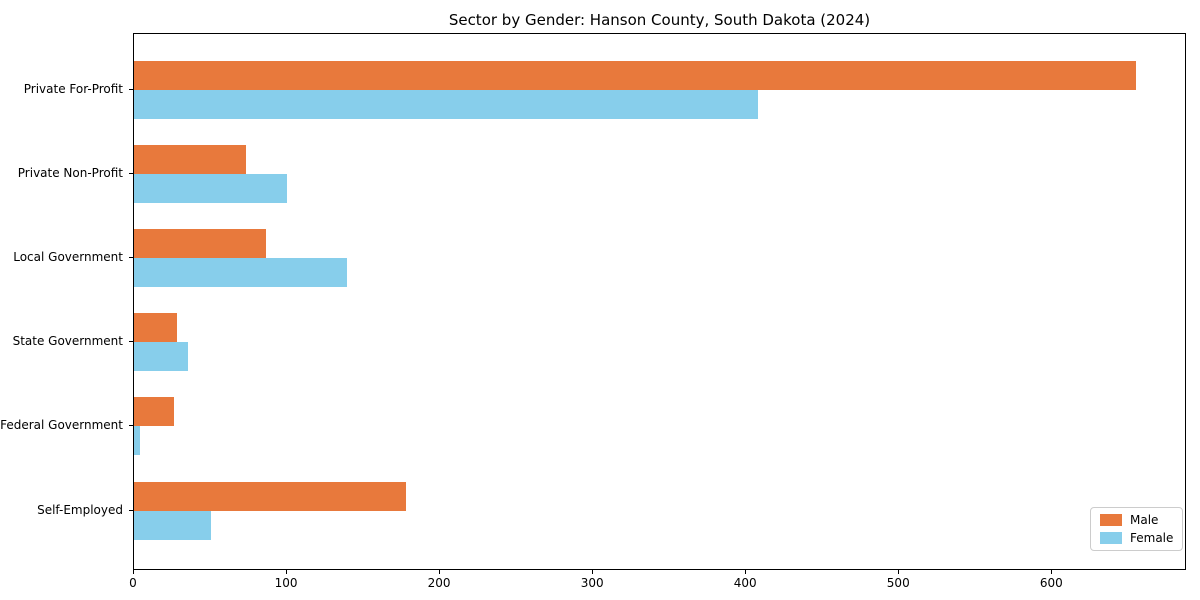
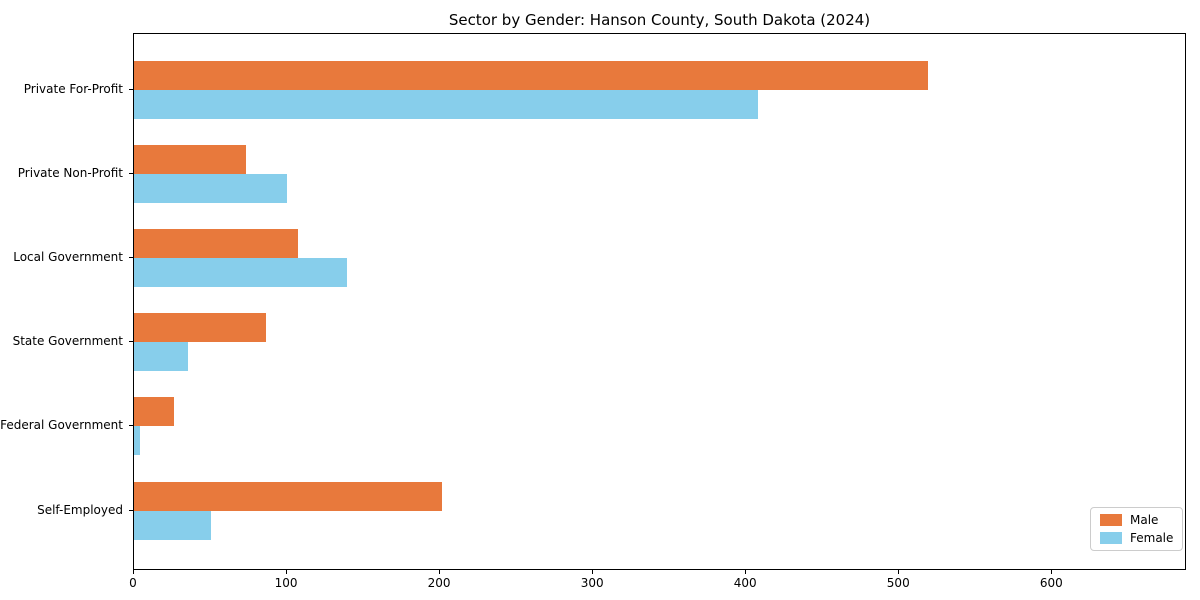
Male/Private For-Profit: 655 -> 519
Male/Local Government: 86 -> 107
Male/State Government: 28 -> 86
Male/Self-Employed: 178 -> 201
